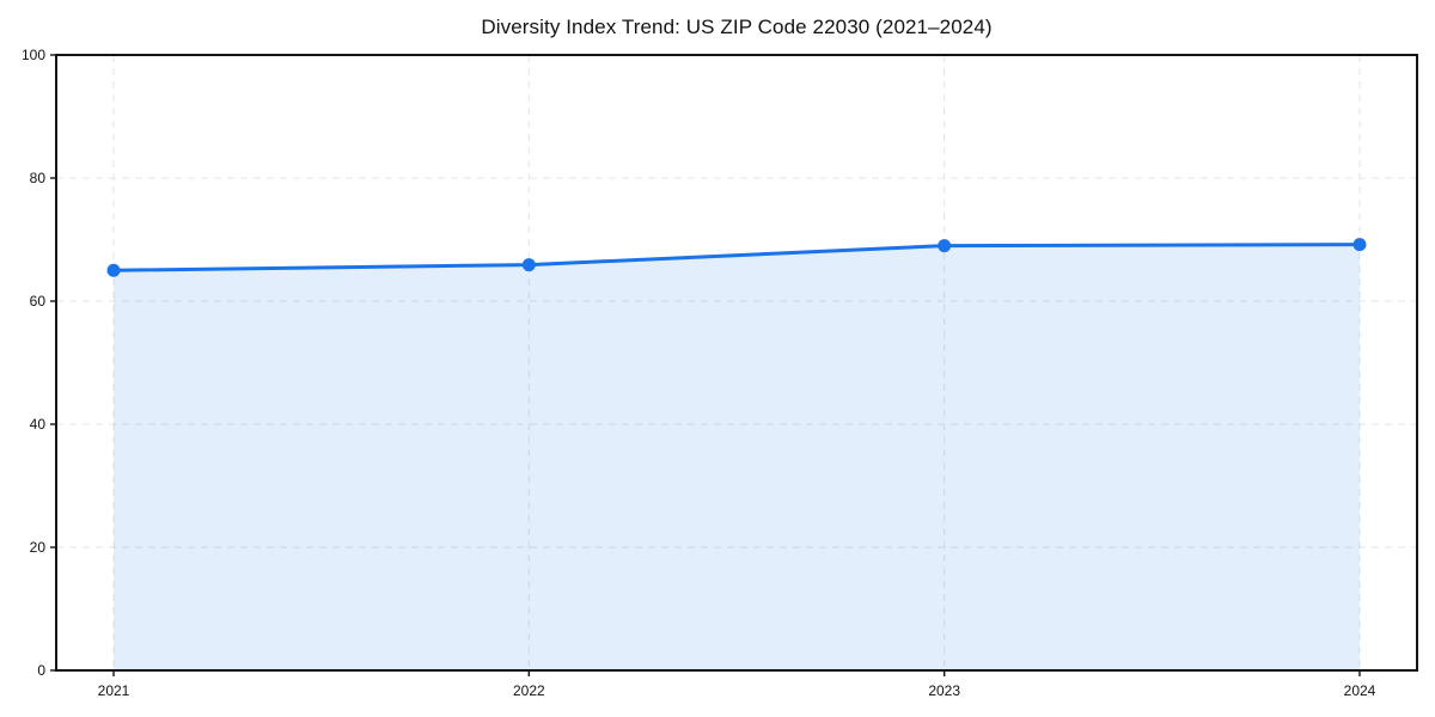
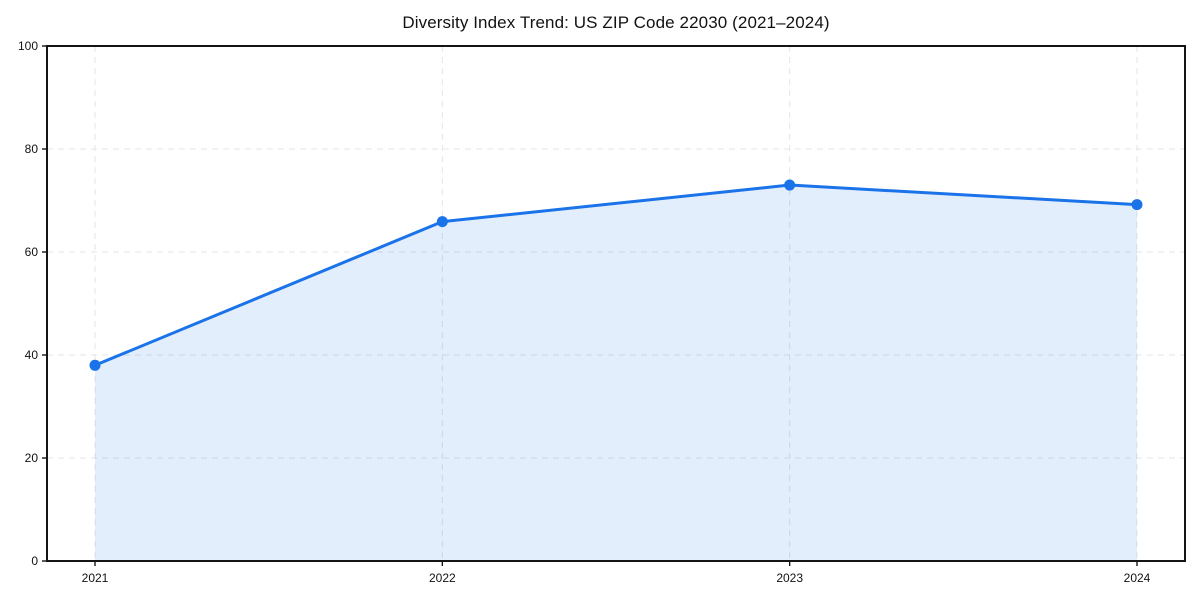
2021: 65 -> 38
2023: 69 -> 73
